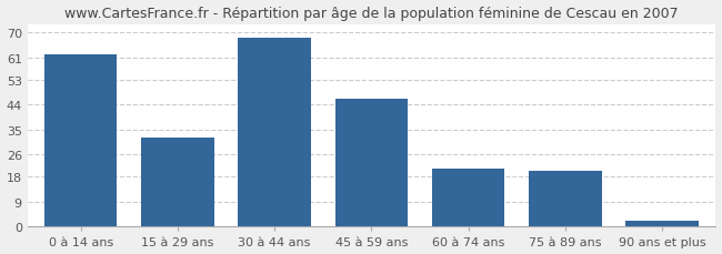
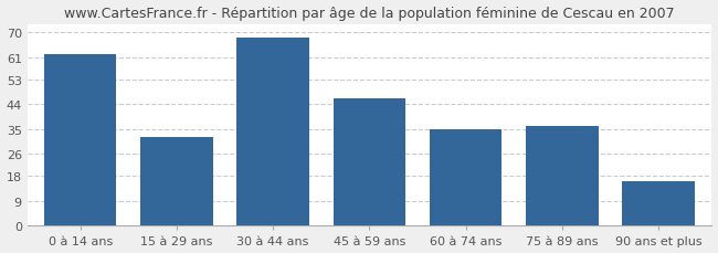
60 à 74 ans: 21 -> 35
75 à 89 ans: 20 -> 36
90 ans et plus: 2 -> 16
